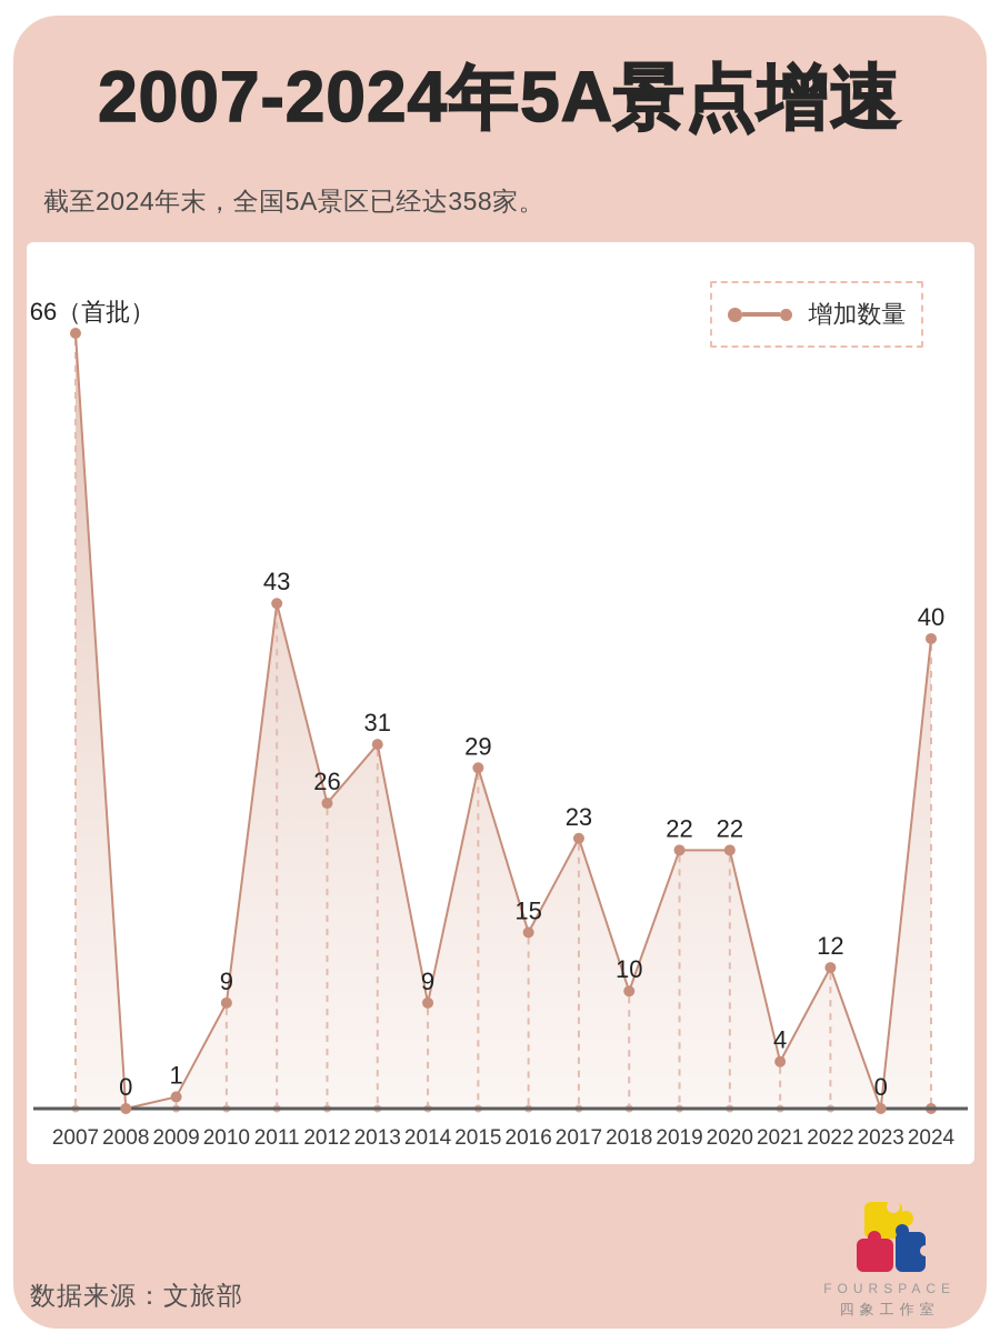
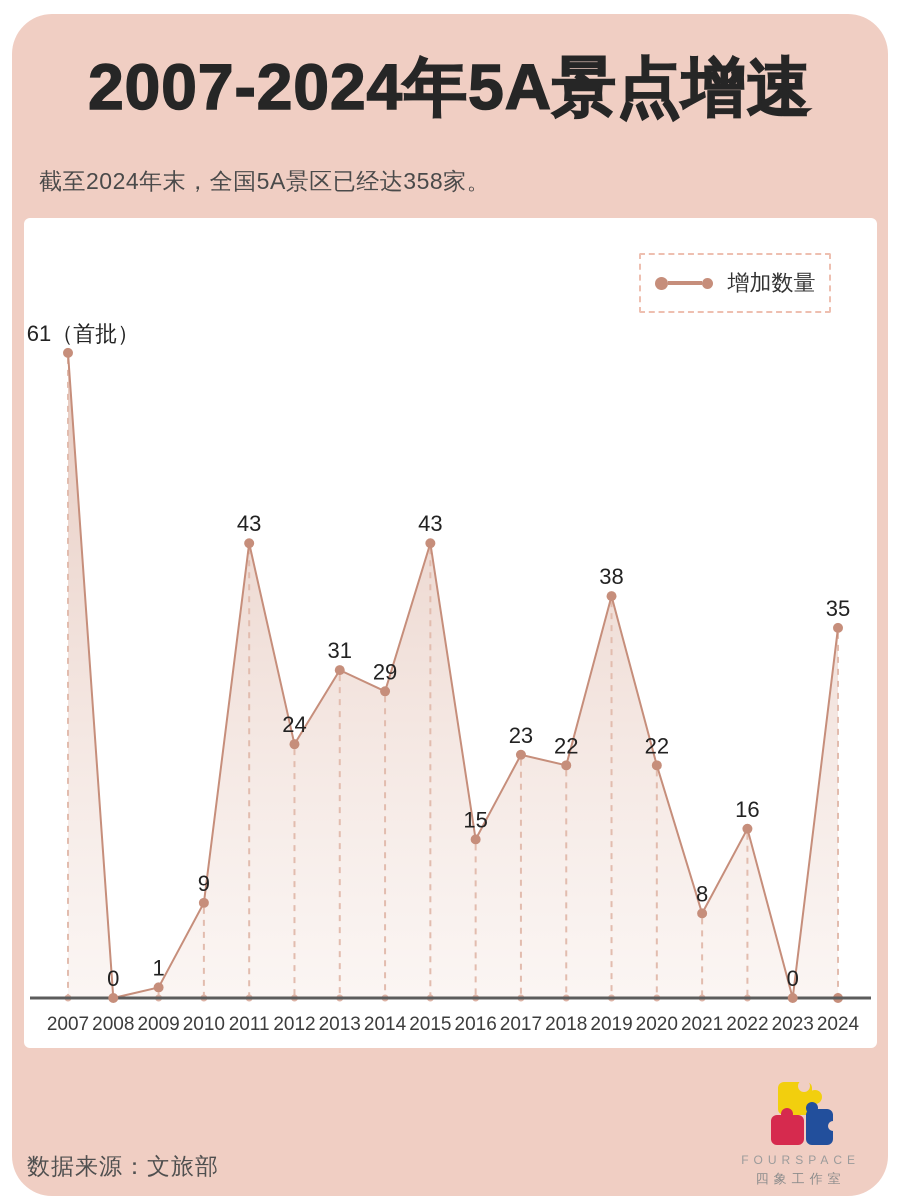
2007: 66 -> 61
2012: 26 -> 24
2014: 9 -> 29
2015: 29 -> 43
2018: 10 -> 22
2019: 22 -> 38
2021: 4 -> 8
2022: 12 -> 16
2024: 40 -> 35
